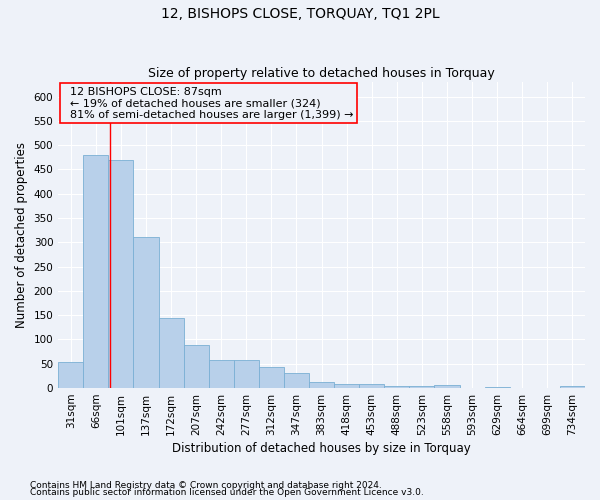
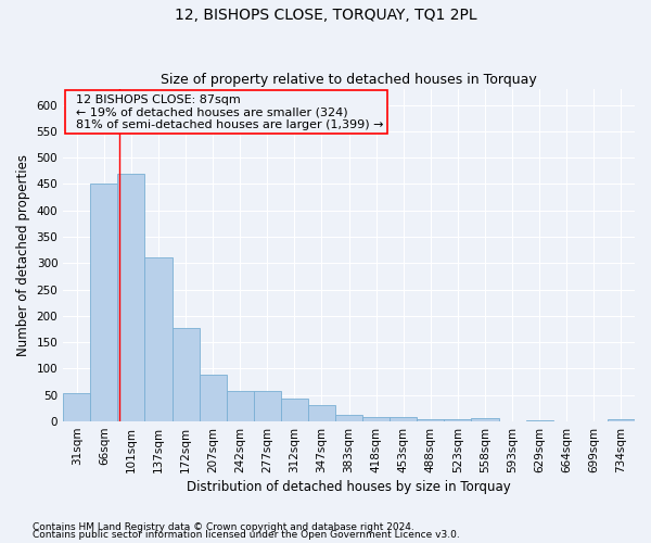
66sqm: 480 -> 452
172sqm: 145 -> 178
